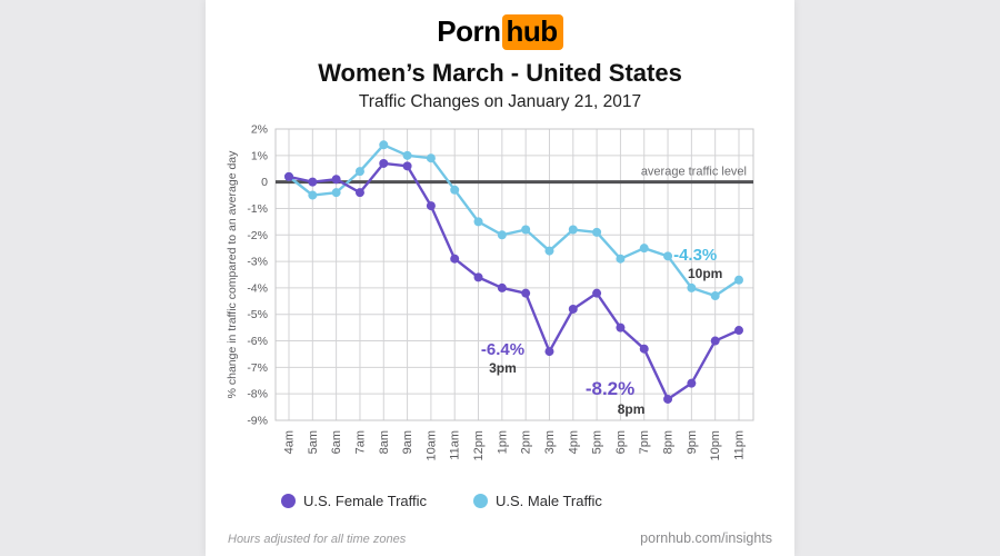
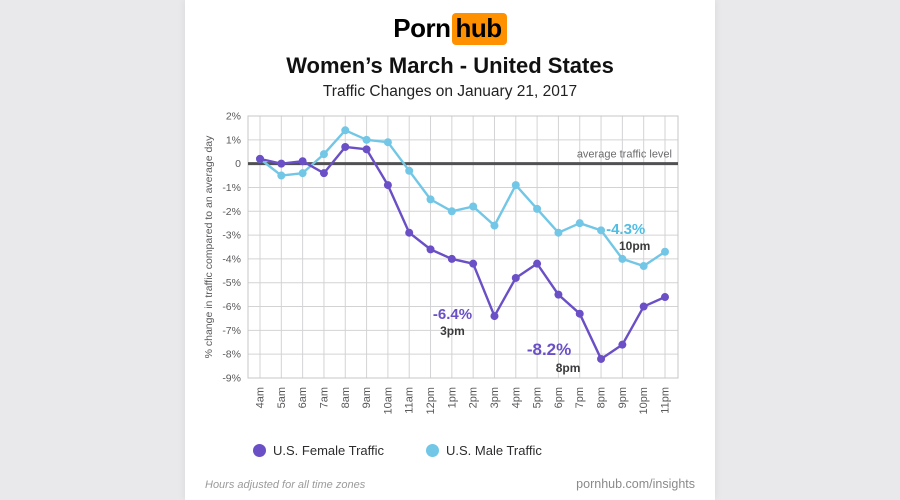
U.S. Male Traffic/4pm: -1.8% -> -0.9%
